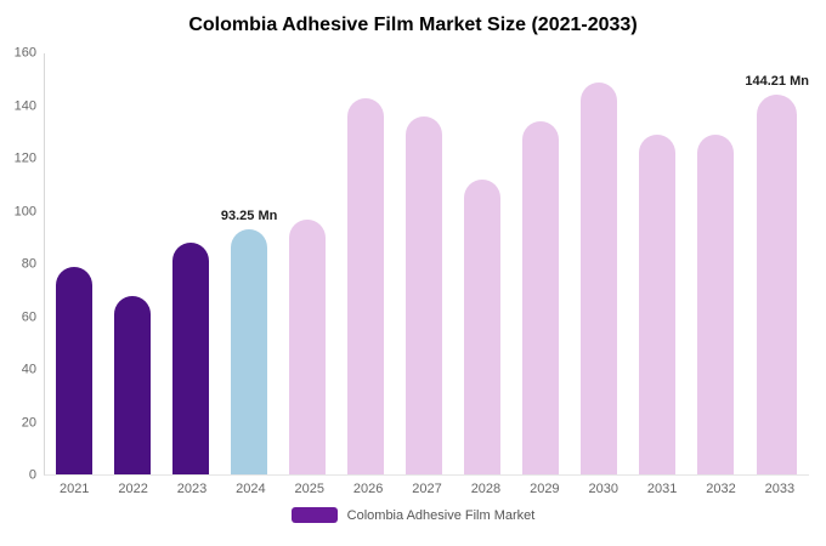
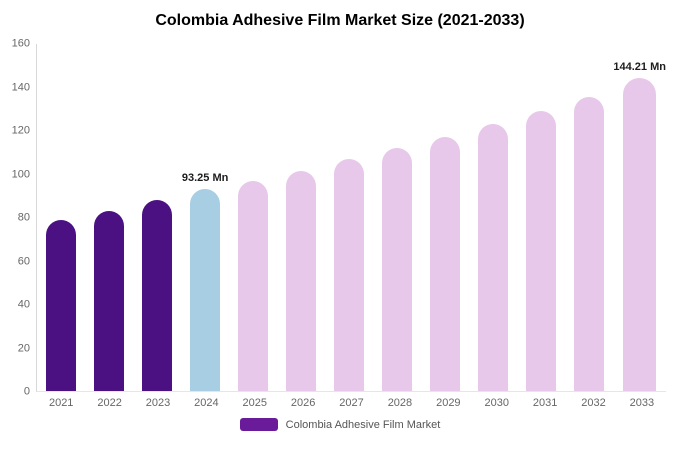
2022: 68 -> 83
2026: 143 -> 102
2027: 136 -> 107
2029: 134 -> 117
2030: 149 -> 123
2032: 129 -> 136
